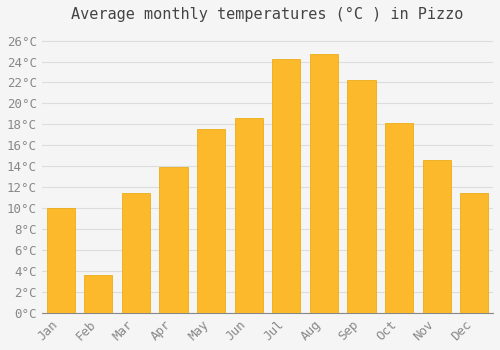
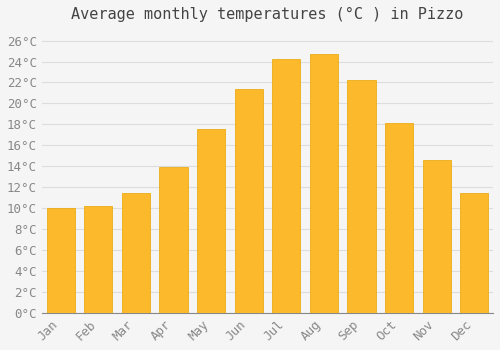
Feb: 3.6°C -> 10.2°C
Jun: 18.6°C -> 21.4°C
